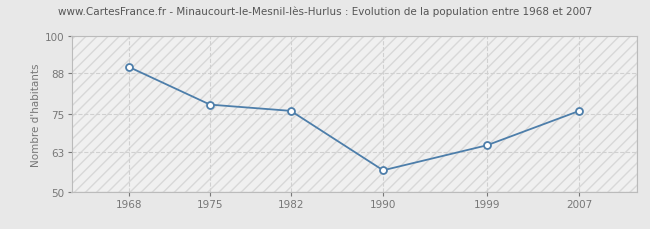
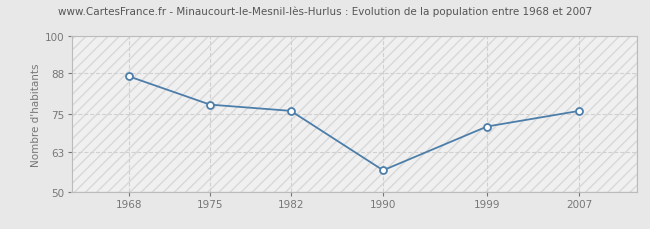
1968: 90 -> 87
1999: 65 -> 71
